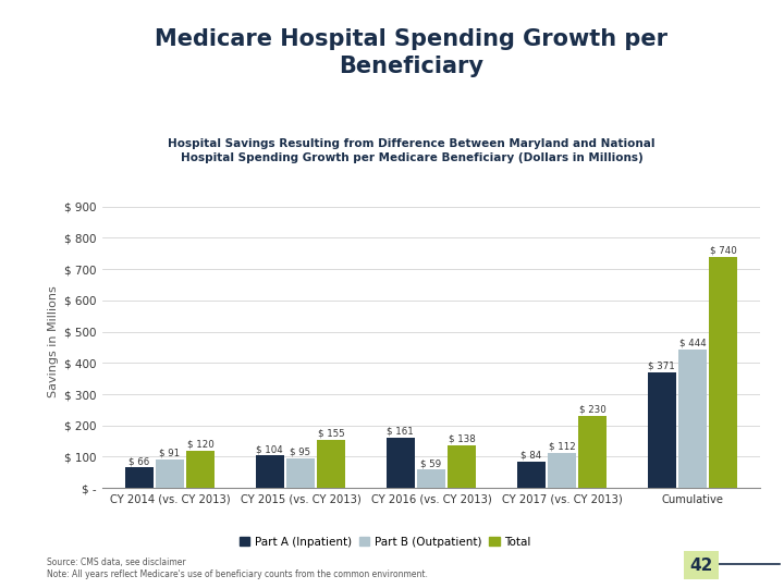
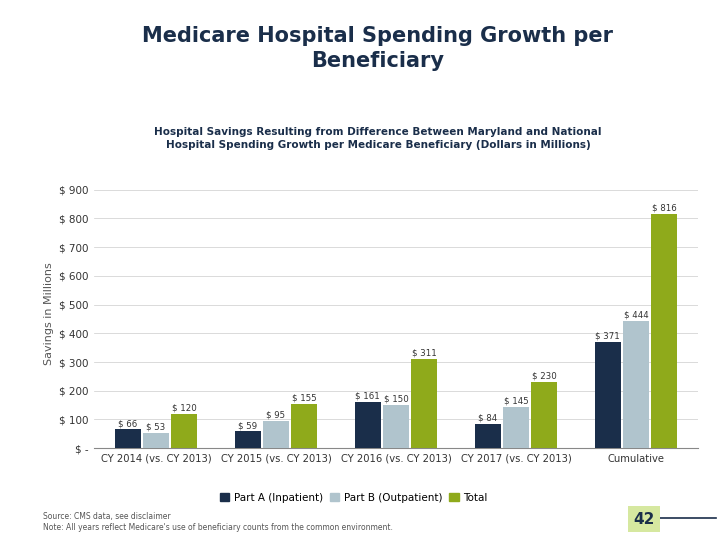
Part B (Outpatient)/CY 2014 (vs. CY 2013): 91 -> 53
Part A (Inpatient)/CY 2015 (vs. CY 2013): 104 -> 59
Part B (Outpatient)/CY 2016 (vs. CY 2013): 59 -> 150
Total/CY 2016 (vs. CY 2013): 138 -> 311
Part B (Outpatient)/CY 2017 (vs. CY 2013): 112 -> 145
Total/Cumulative: 740 -> 816
